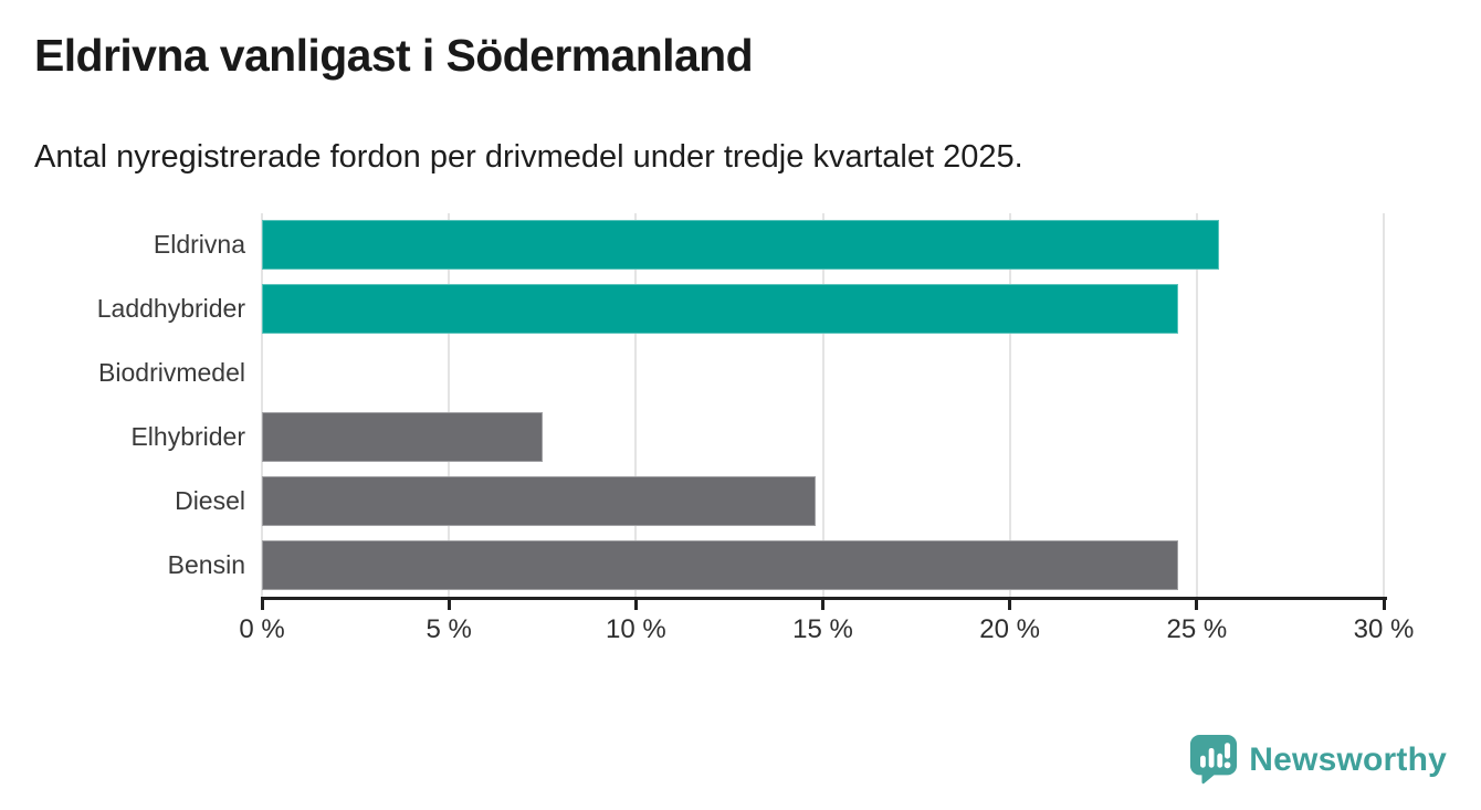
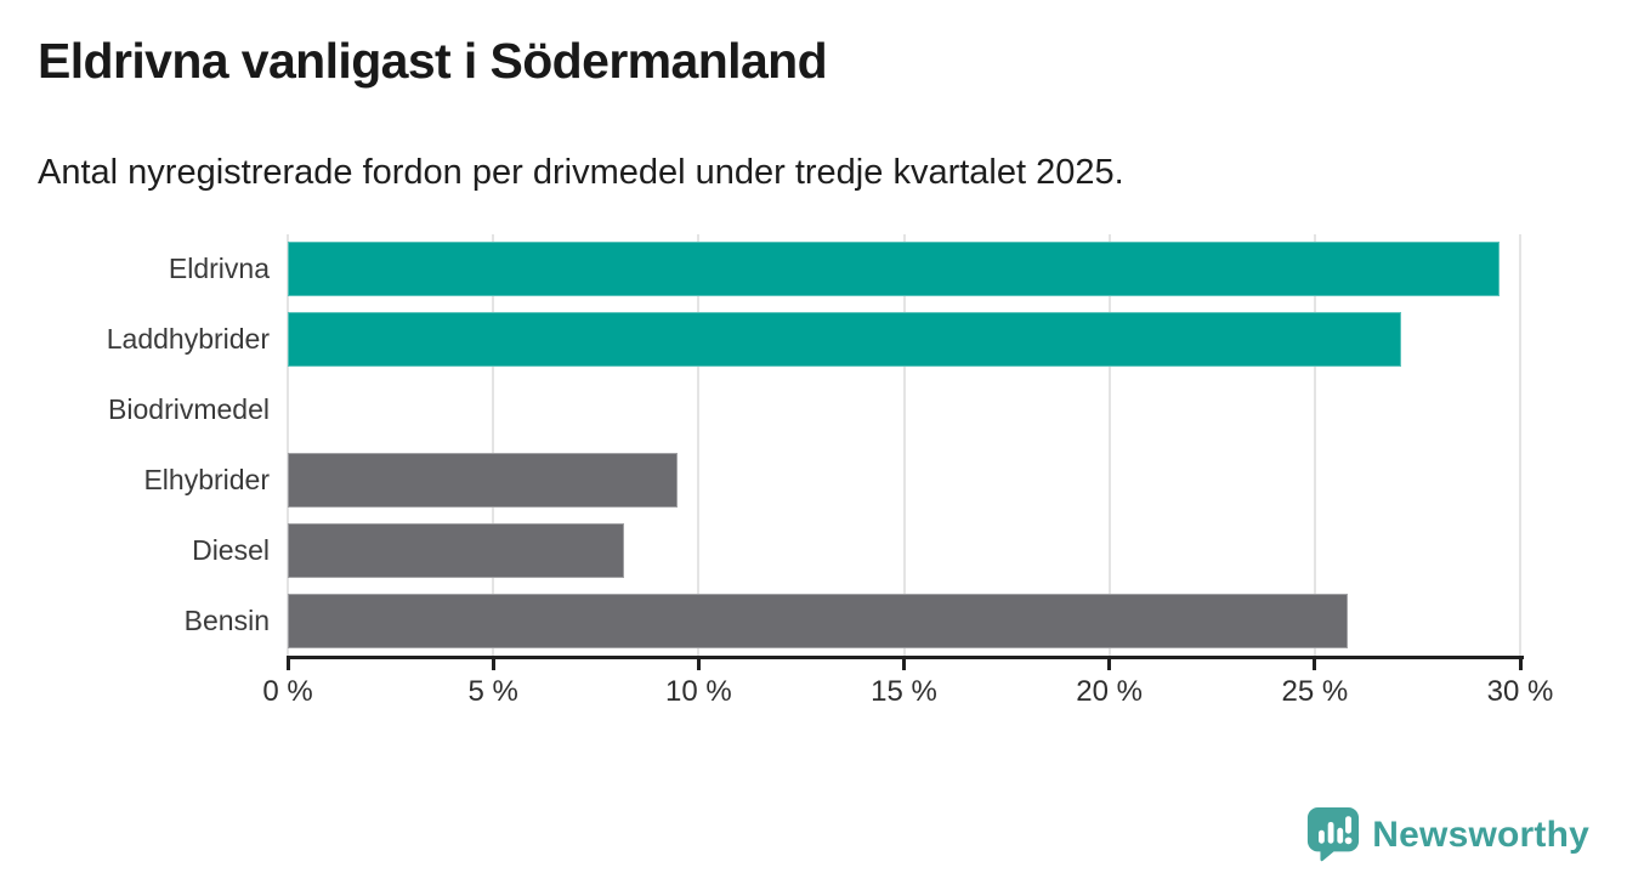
Eldrivna: 25.6% -> 29.5%
Laddhybrider: 24.5% -> 27.1%
Elhybrider: 7.5% -> 9.5%
Diesel: 14.8% -> 8.2%
Bensin: 24.5% -> 25.8%
